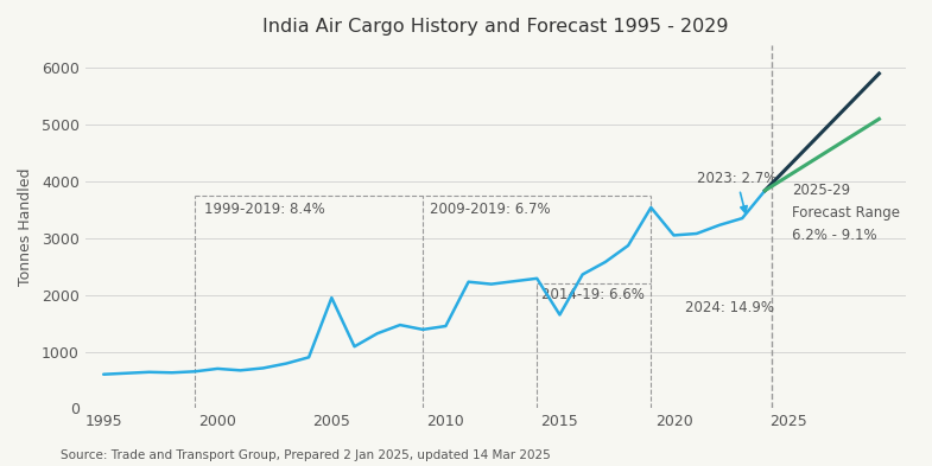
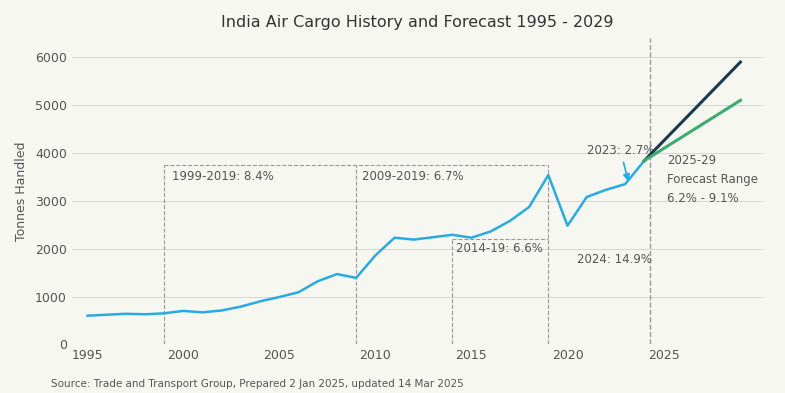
2005: 1950 -> 990
2010: 1450 -> 1860
2015: 1650 -> 2230
2020: 3050 -> 2480
